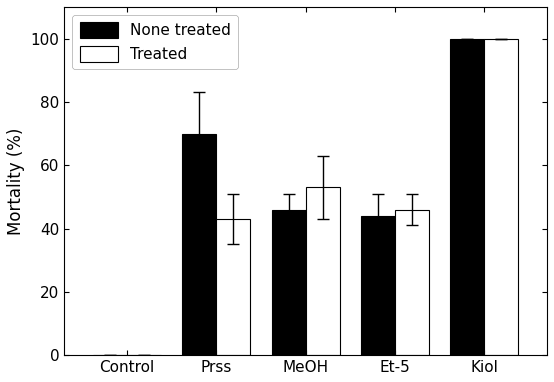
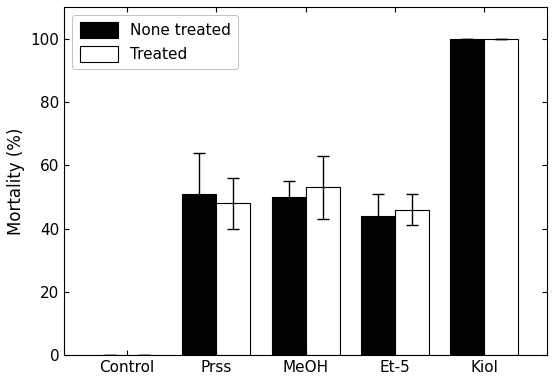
None treated/Prss: 70 -> 51
Treated/Prss: 43 -> 48
None treated/MeOH: 46 -> 50
